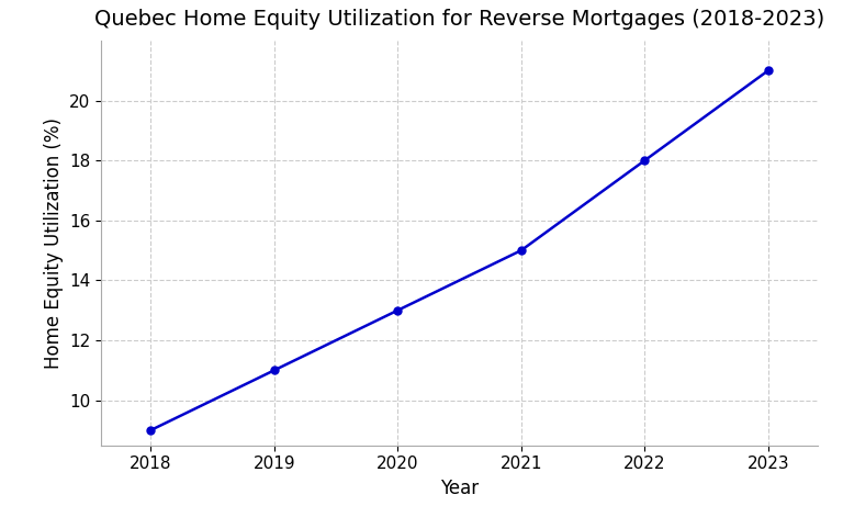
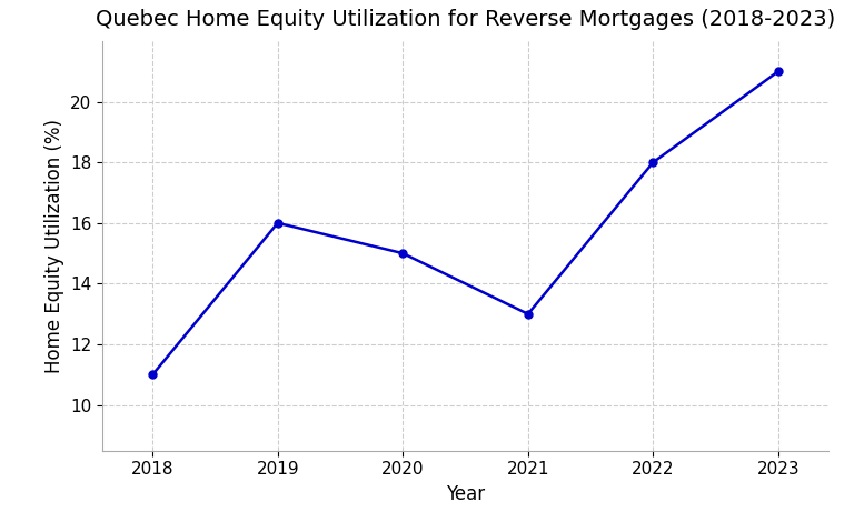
2018: 9 -> 11
2019: 11 -> 16
2020: 13 -> 15
2021: 15 -> 13
